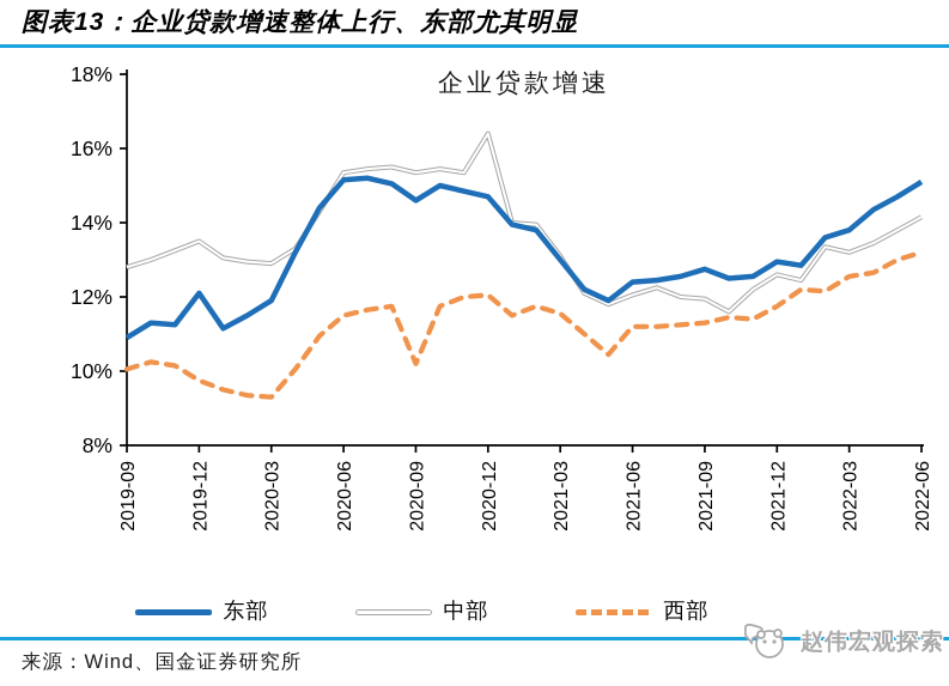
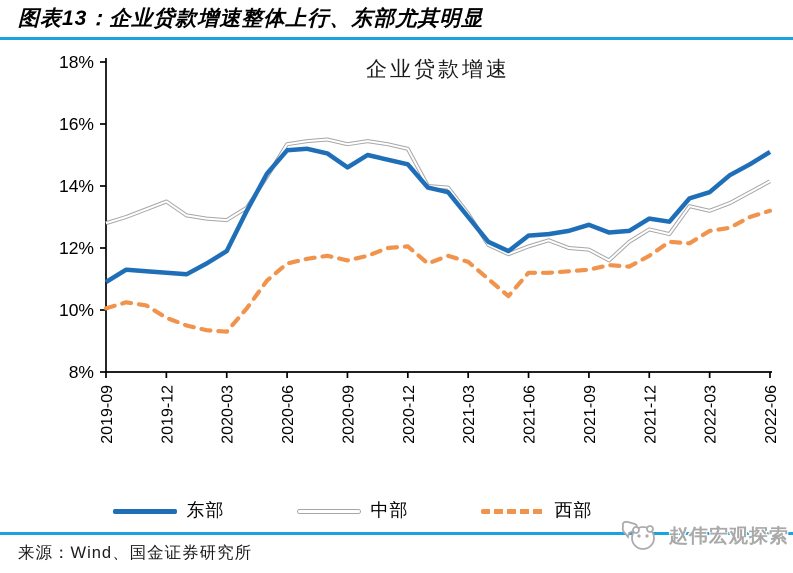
东部/2019-12: 12.1% -> 11.2%
西部/2020-09: 10.2% -> 11.6%
中部/2020-12: 16.4% -> 15.2%
